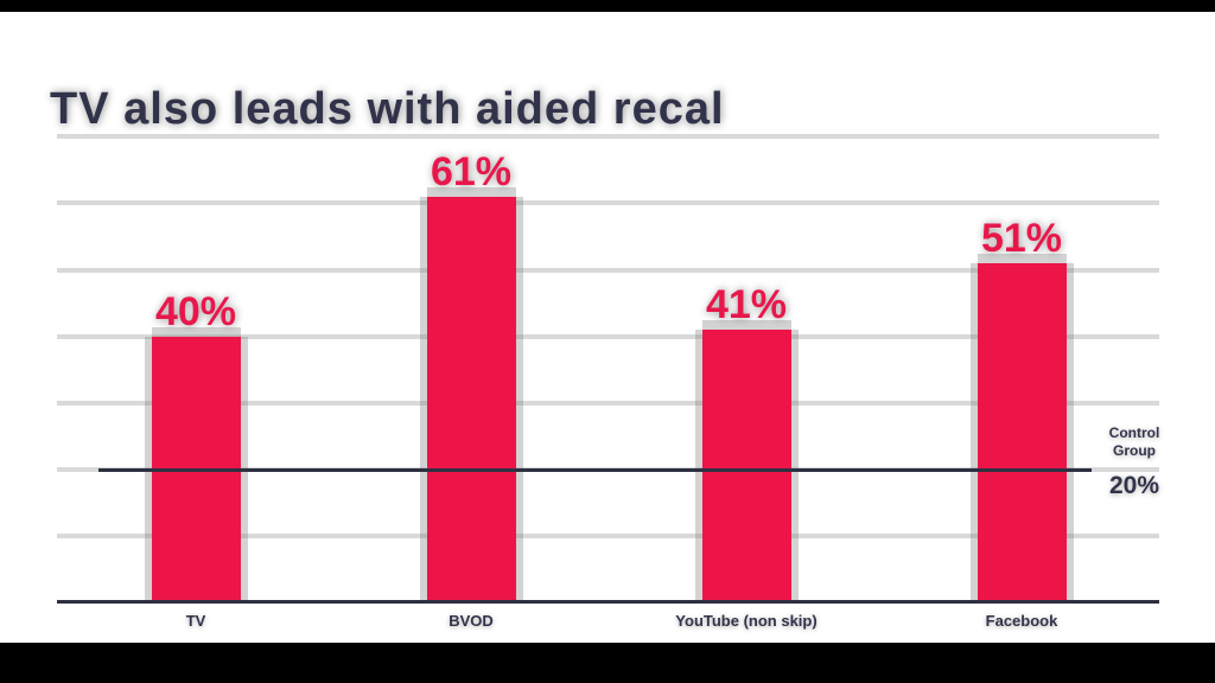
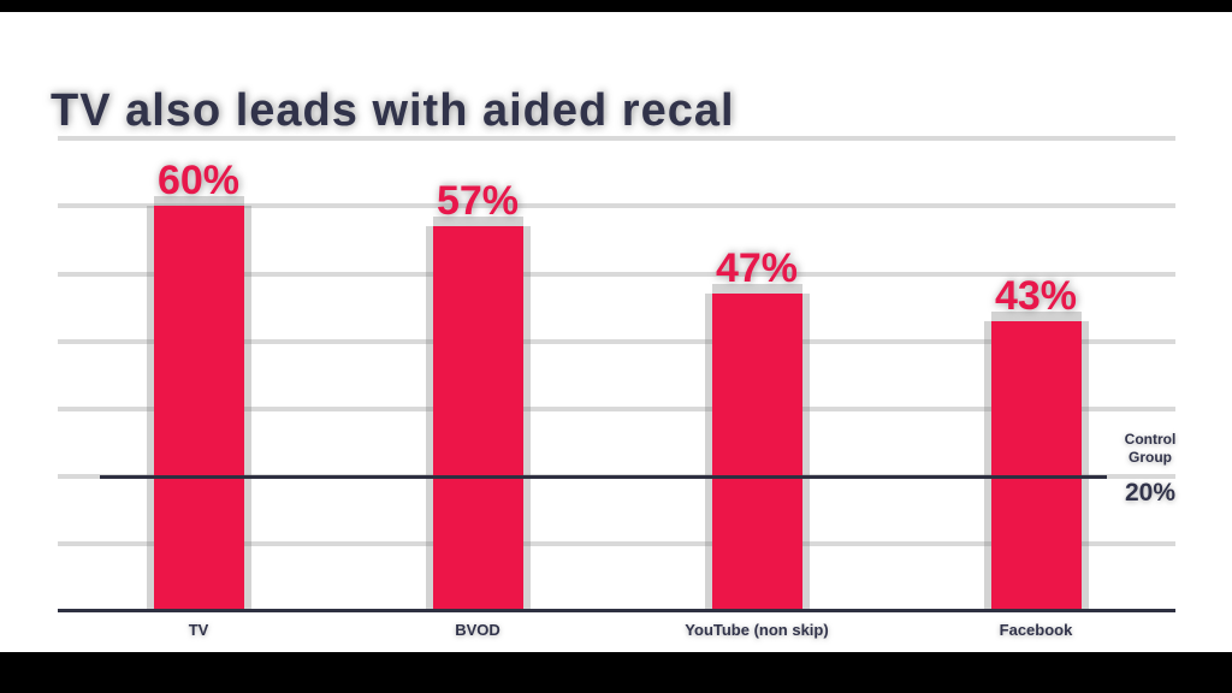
TV: 40% -> 60%
BVOD: 61% -> 57%
YouTube (non skip): 41% -> 47%
Facebook: 51% -> 43%
